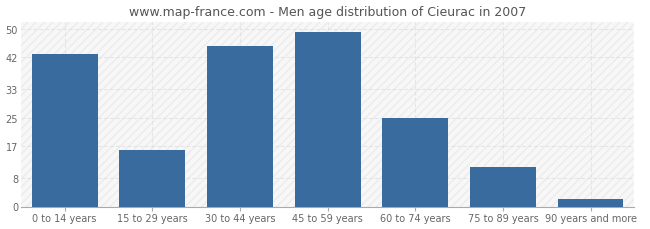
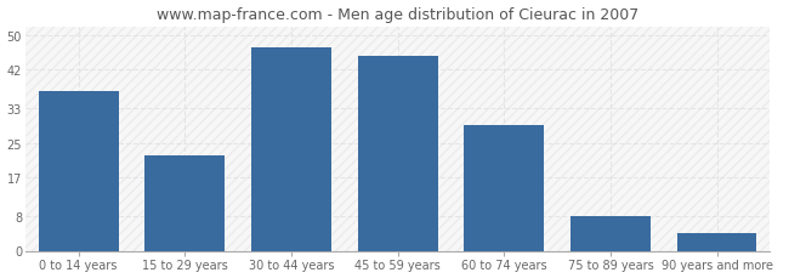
0 to 14 years: 43 -> 37
15 to 29 years: 16 -> 22
30 to 44 years: 45 -> 47
45 to 59 years: 49 -> 45
60 to 74 years: 25 -> 29
75 to 89 years: 11 -> 8
90 years and more: 2 -> 4
